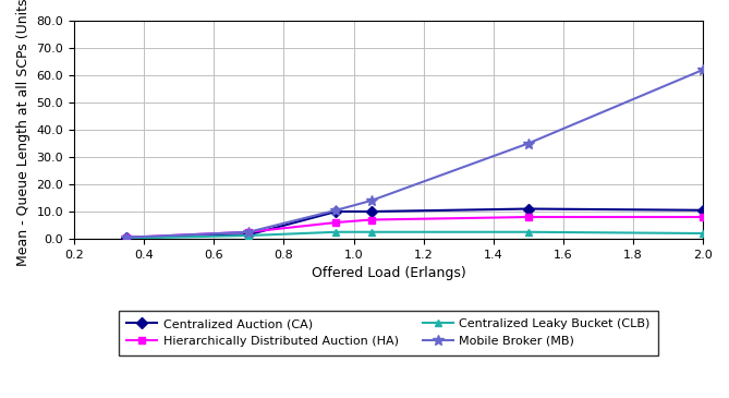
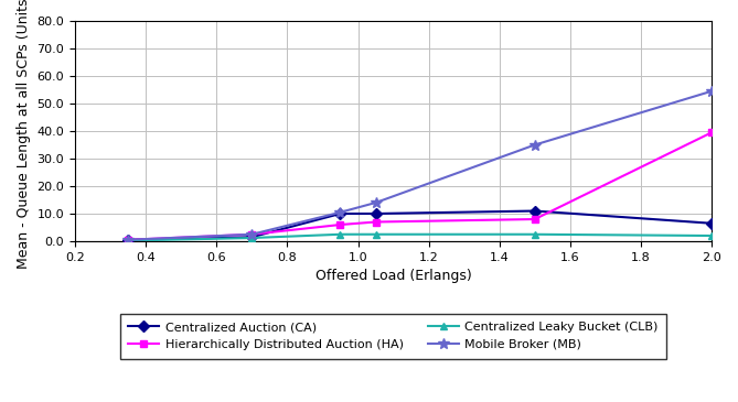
Centralized Auction (CA)/2.0: 10.5 -> 6.5
Hierarchically Distributed Auction (HA)/2.0: 8.0 -> 39.5
Mobile Broker (MB)/2.0: 62.0 -> 54.5
